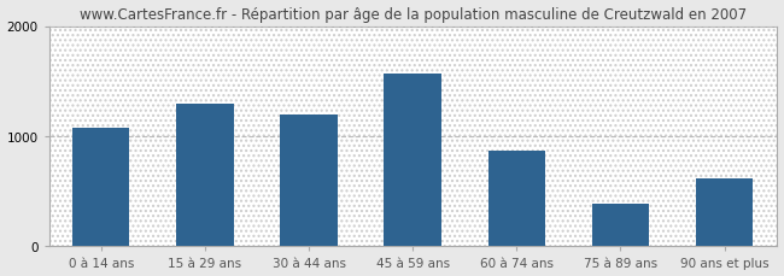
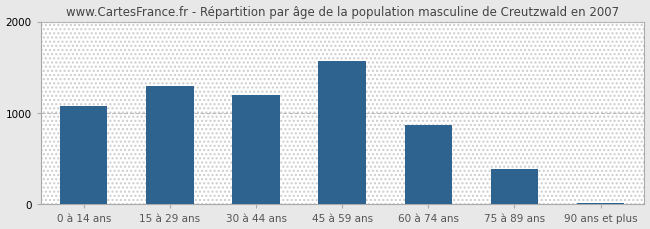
90 ans et plus: 620 -> 20
